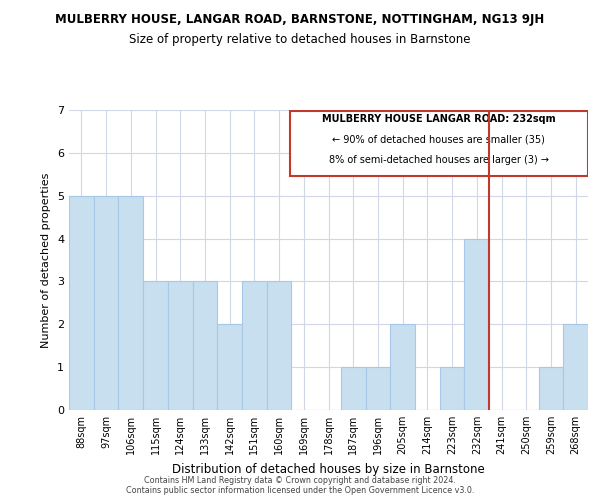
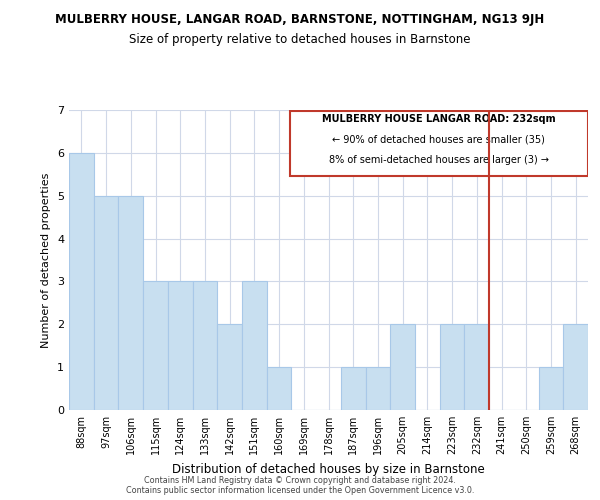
88sqm: 5 -> 6
160sqm: 3 -> 1
223sqm: 1 -> 2
232sqm: 4 -> 2
